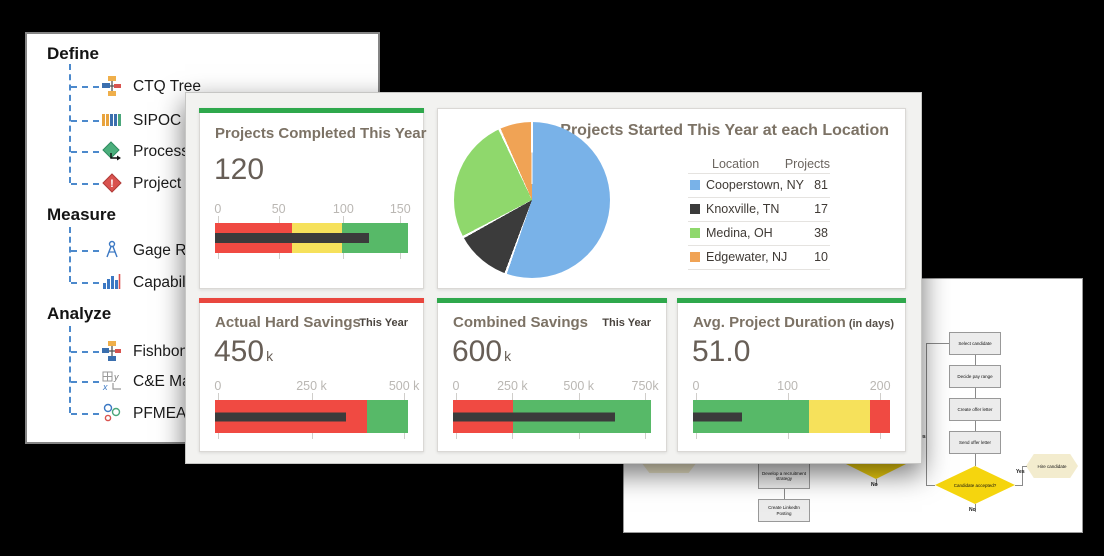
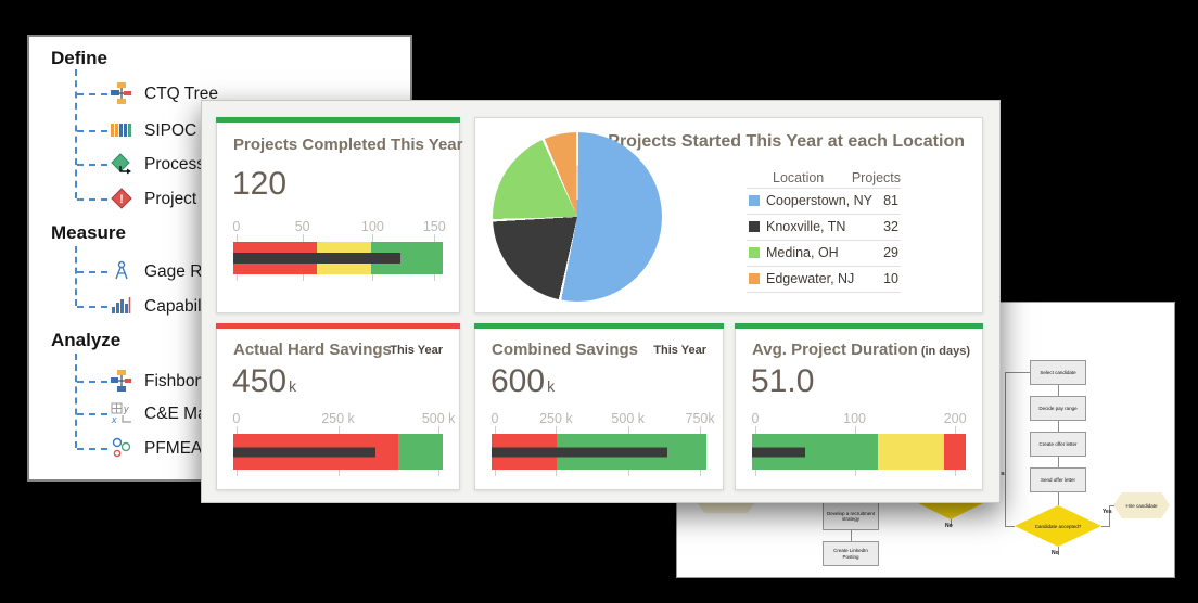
Projects Started This Year at each Location/Knoxville, TN: 17 -> 32
Projects Started This Year at each Location/Medina, OH: 38 -> 29
